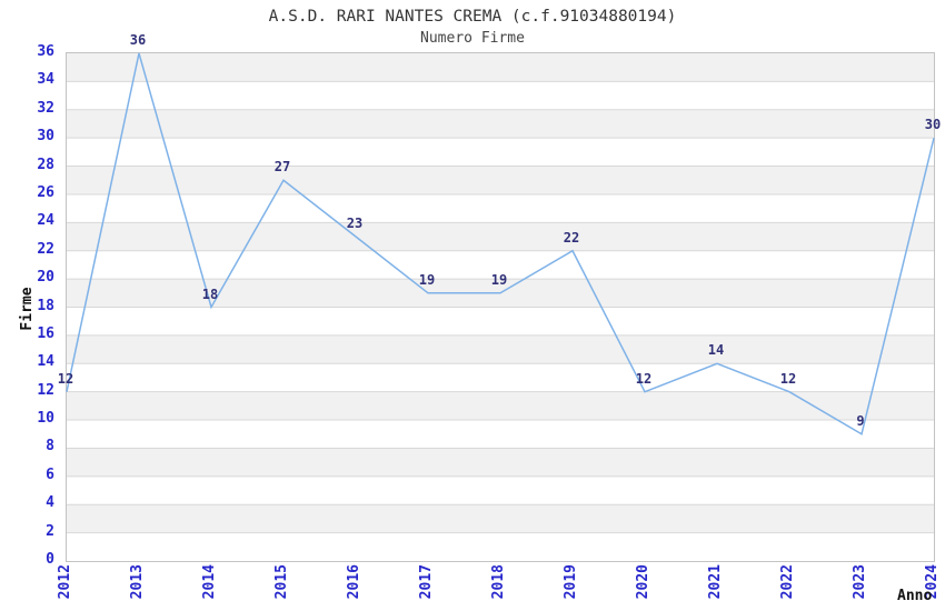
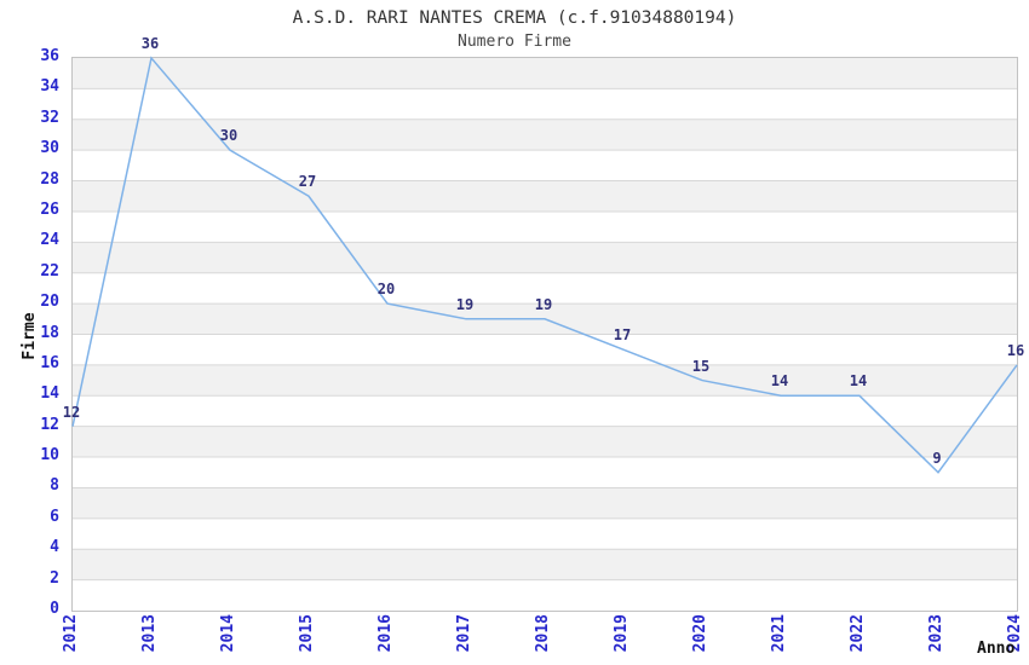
2014: 18 -> 30
2016: 23 -> 20
2019: 22 -> 17
2020: 12 -> 15
2022: 12 -> 14
2024: 30 -> 16
